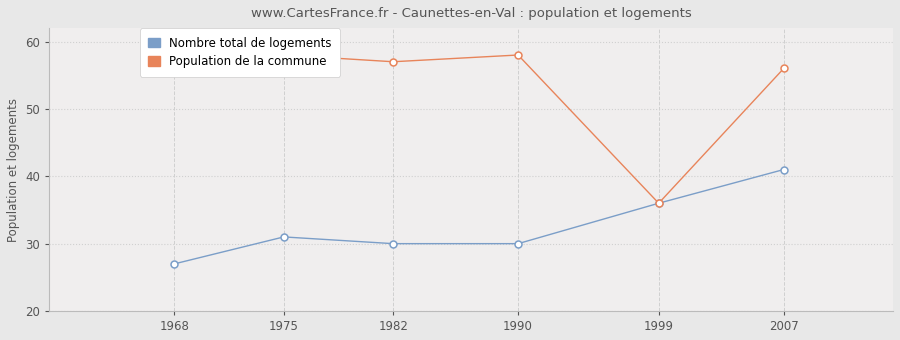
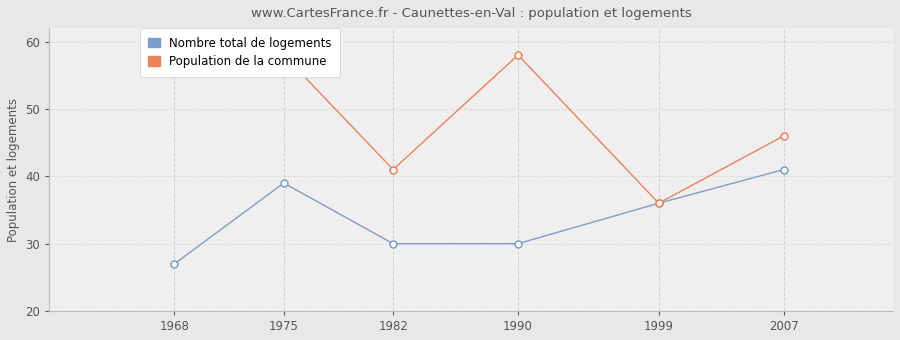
Nombre total de logements/1975: 31 -> 39
Population de la commune/1982: 57 -> 41
Population de la commune/2007: 56 -> 46
